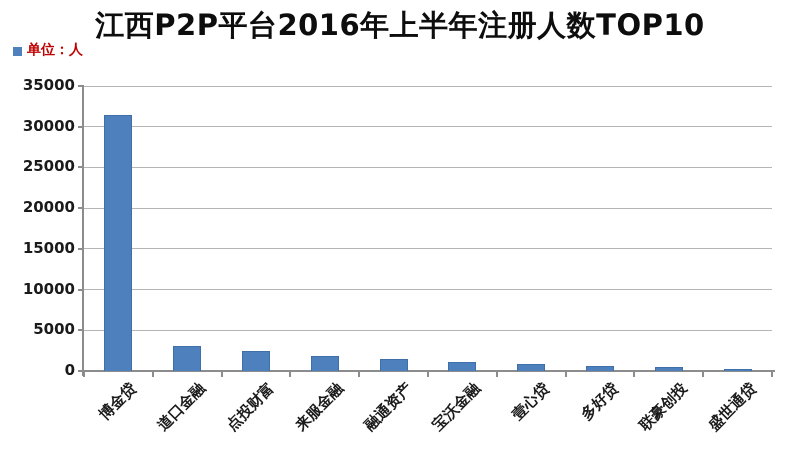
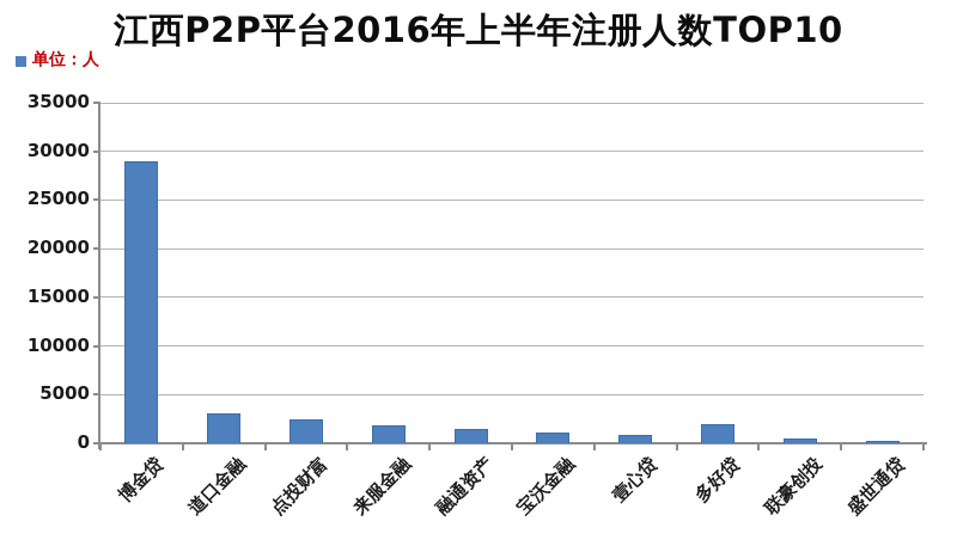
博金贷: 32000 -> 29000
多好贷: 1000 -> 2000
